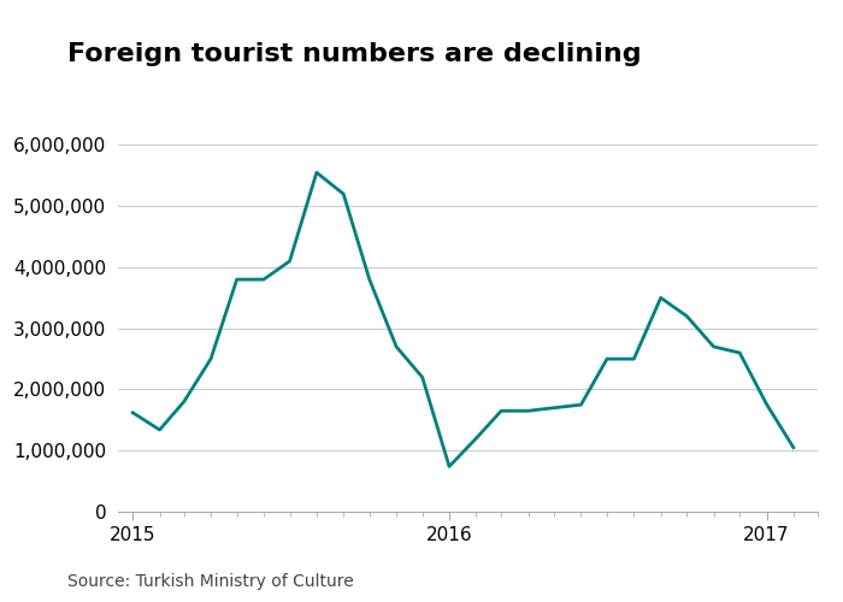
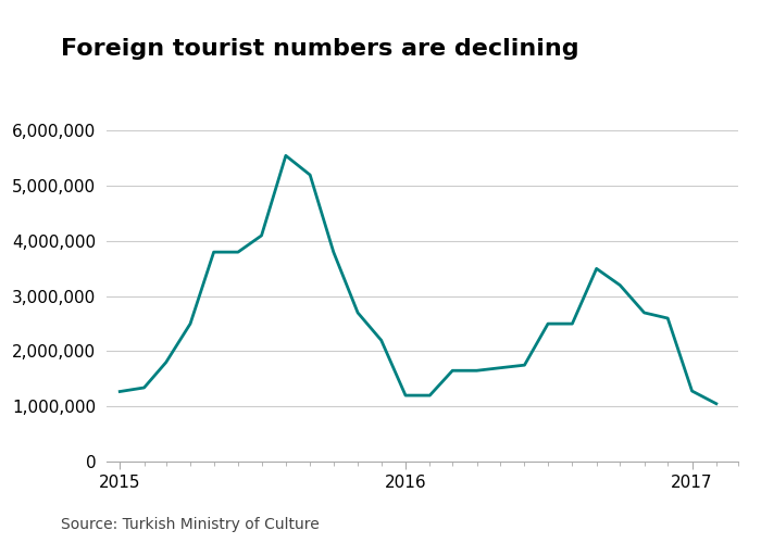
2015: 1,620,000 -> 1,270,000
2016: 740,000 -> 1,200,000
2017: 1,760,000 -> 1,280,000
